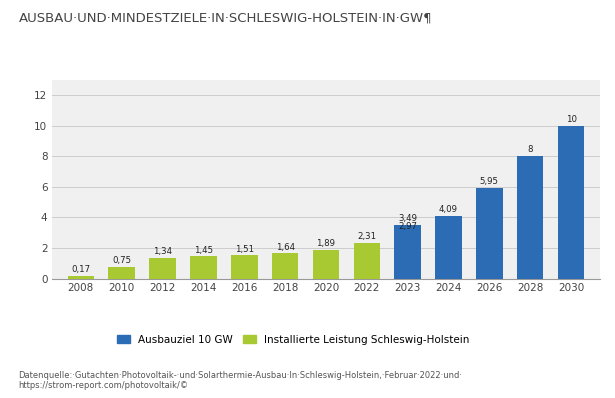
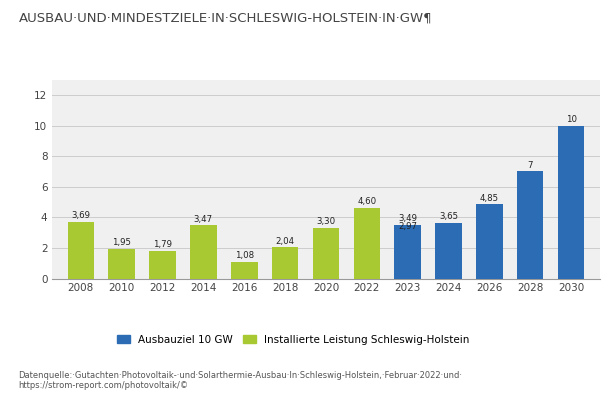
Installierte Leistung Schleswig-Holstein/2008: 0,17 -> 3,69
Installierte Leistung Schleswig-Holstein/2010: 0,75 -> 1,95
Installierte Leistung Schleswig-Holstein/2012: 1,34 -> 1,79
Installierte Leistung Schleswig-Holstein/2014: 1,45 -> 3,47
Installierte Leistung Schleswig-Holstein/2016: 1,51 -> 1,08
Installierte Leistung Schleswig-Holstein/2018: 1,64 -> 2,04
Installierte Leistung Schleswig-Holstein/2020: 1,89 -> 3,30
Installierte Leistung Schleswig-Holstein/2022: 2,31 -> 4,60
Ausbauziel 10 GW/2024: 4,09 -> 3,65
Ausbauziel 10 GW/2026: 5,95 -> 4,85
Ausbauziel 10 GW/2028: 8 -> 7
